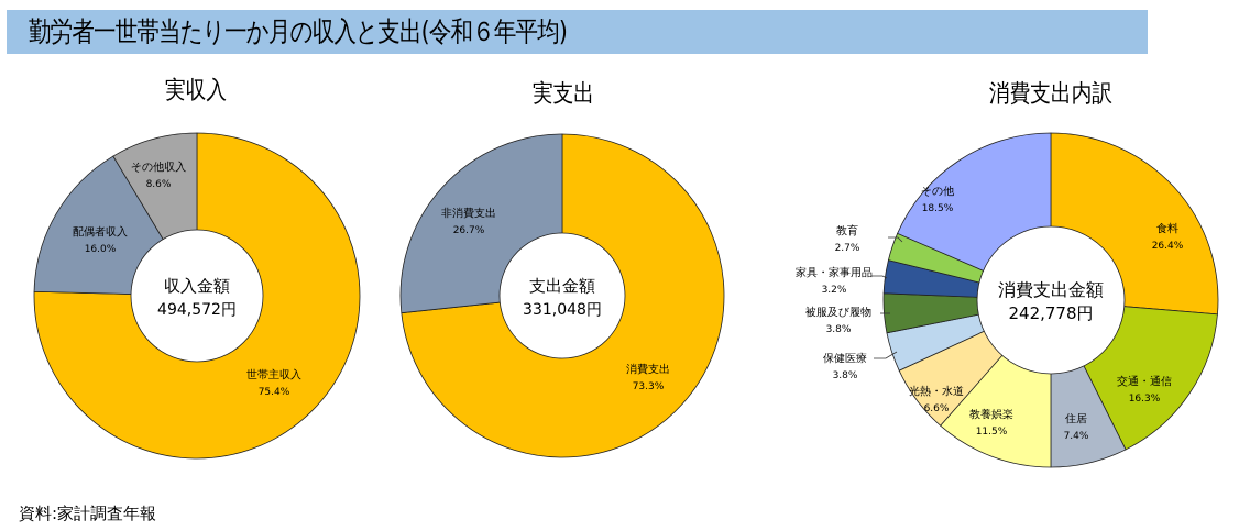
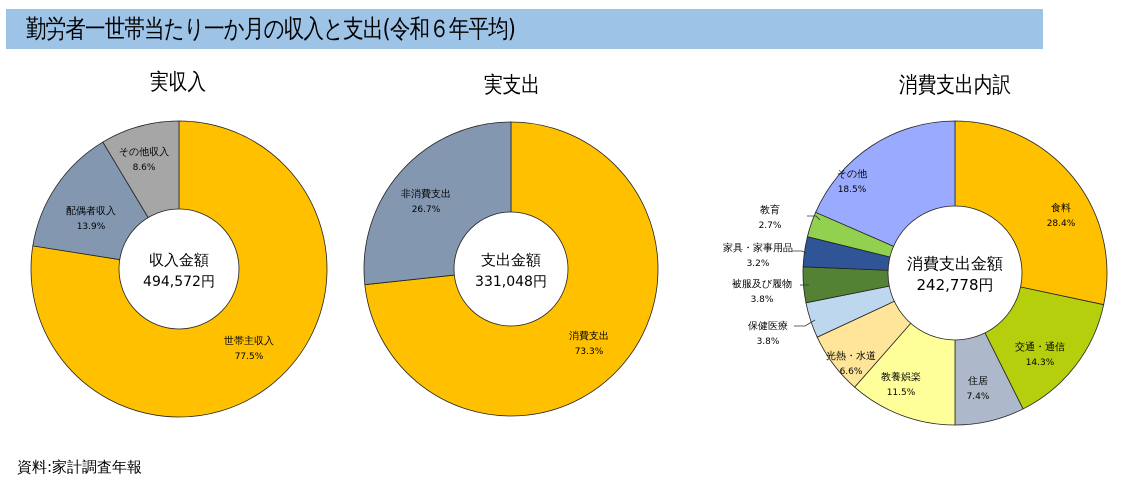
実収入/世帯主収入: 75.4% -> 77.5%
実収入/配偶者収入: 16.0% -> 13.9%
消費支出内訳/食料: 26.4% -> 28.4%
消費支出内訳/交通・通信: 16.3% -> 14.3%
